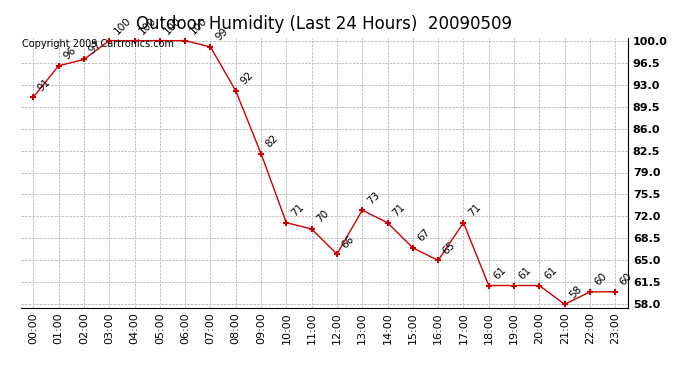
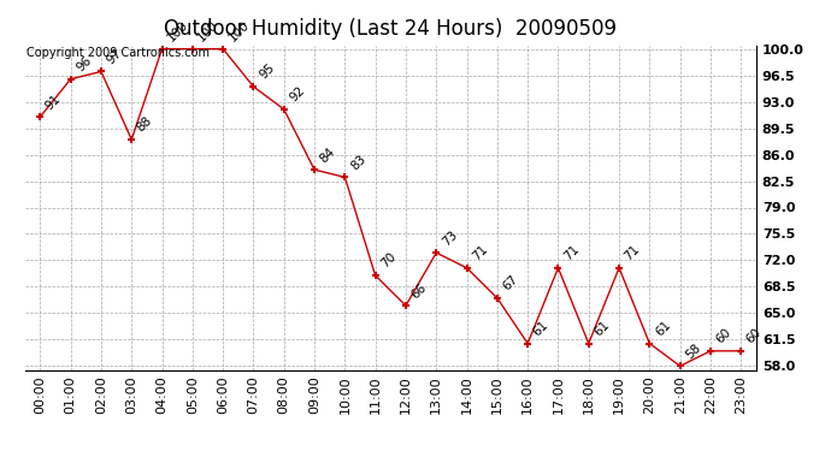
03:00: 100 -> 88
07:00: 99 -> 95
09:00: 82 -> 84
10:00: 71 -> 83
16:00: 65 -> 61
19:00: 61 -> 71
